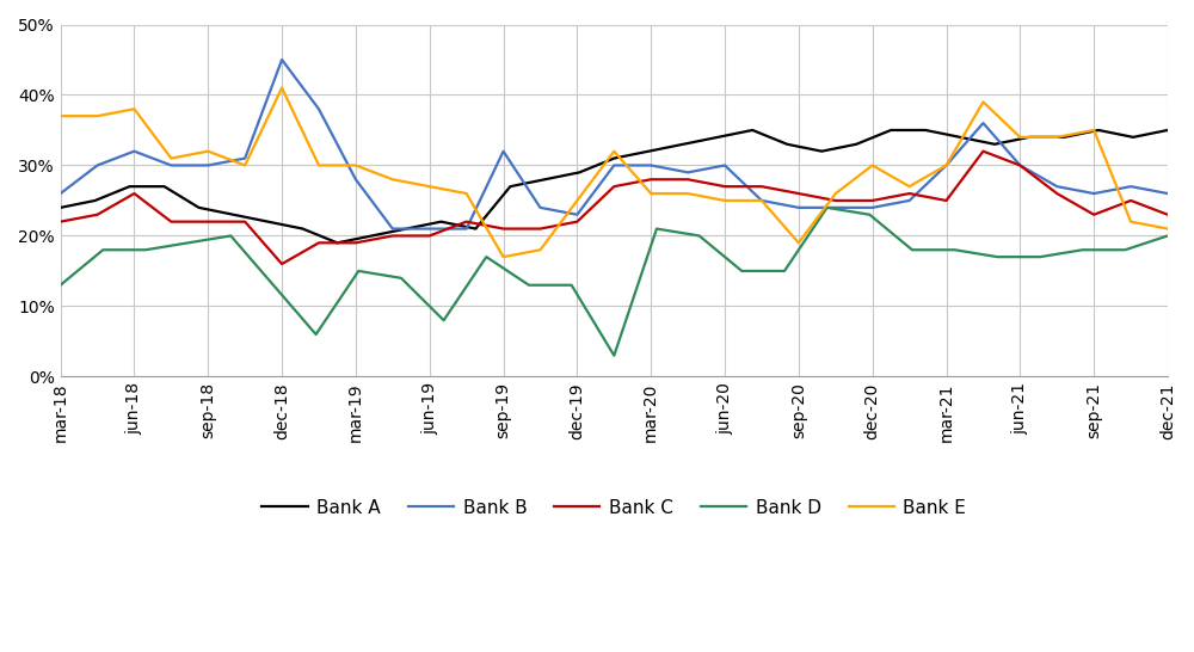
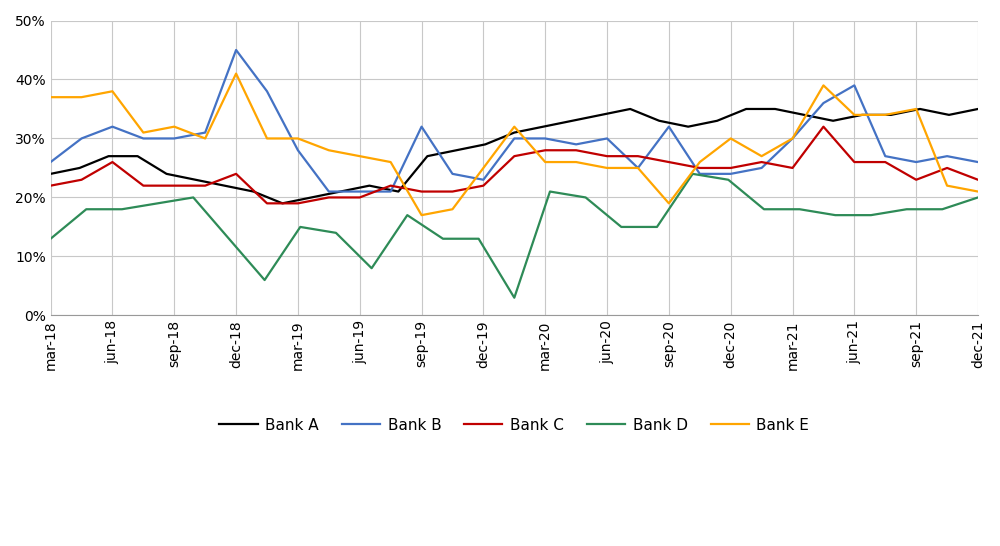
Bank C/dec-18: 16% -> 24%
Bank B/sep-20: 24% -> 32%
Bank B/jun-21: 30% -> 39%
Bank C/jun-21: 30% -> 26%
